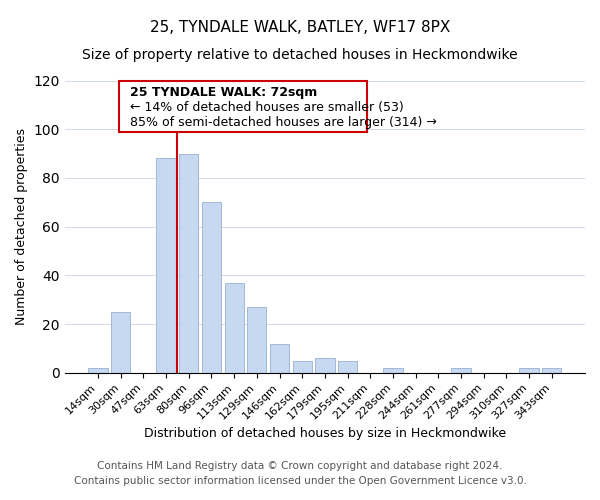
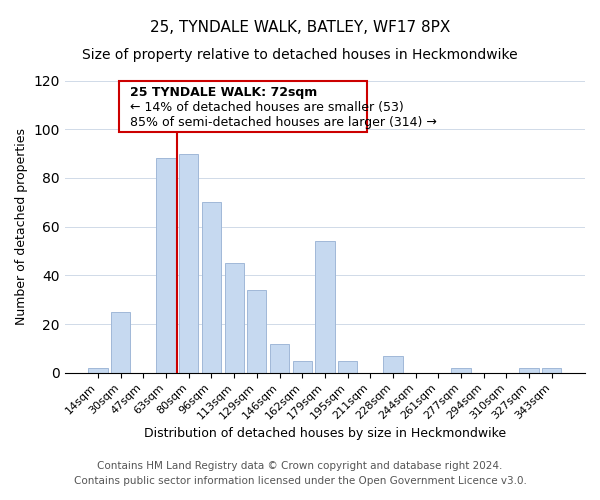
113sqm: 37 -> 45
129sqm: 27 -> 34
179sqm: 6 -> 54
228sqm: 2 -> 7
